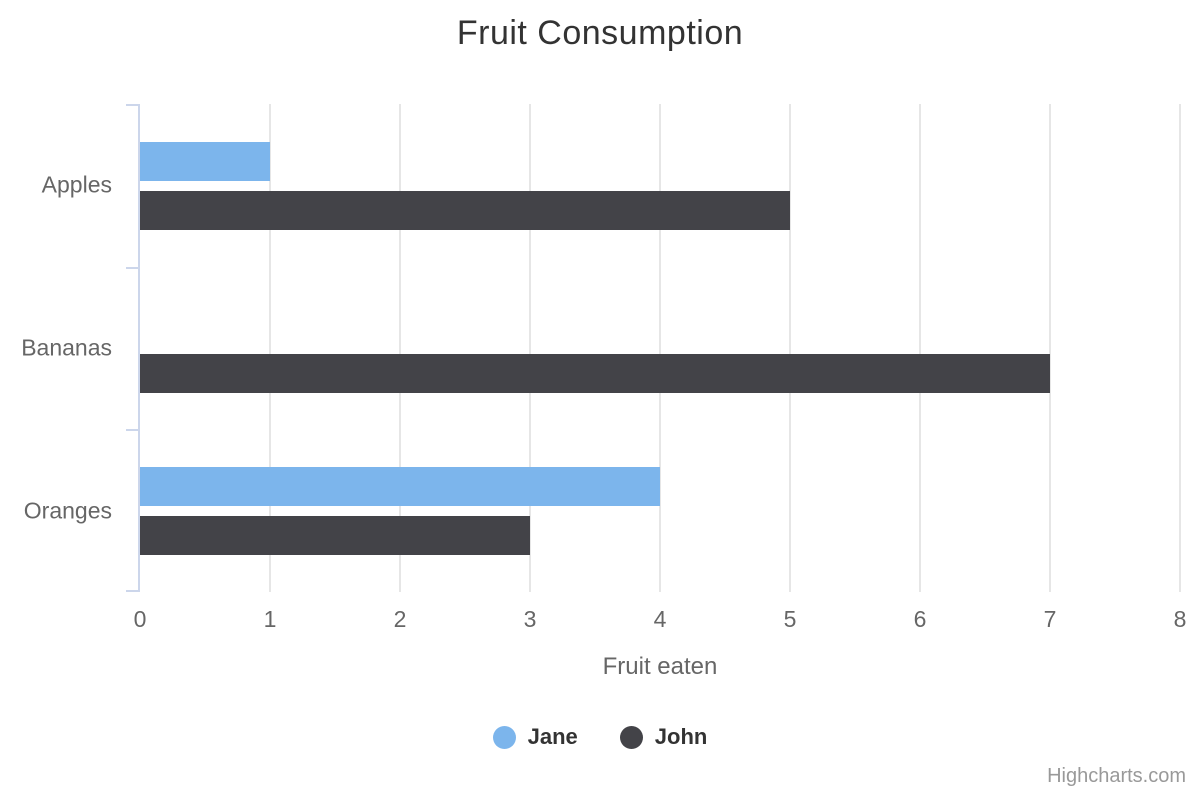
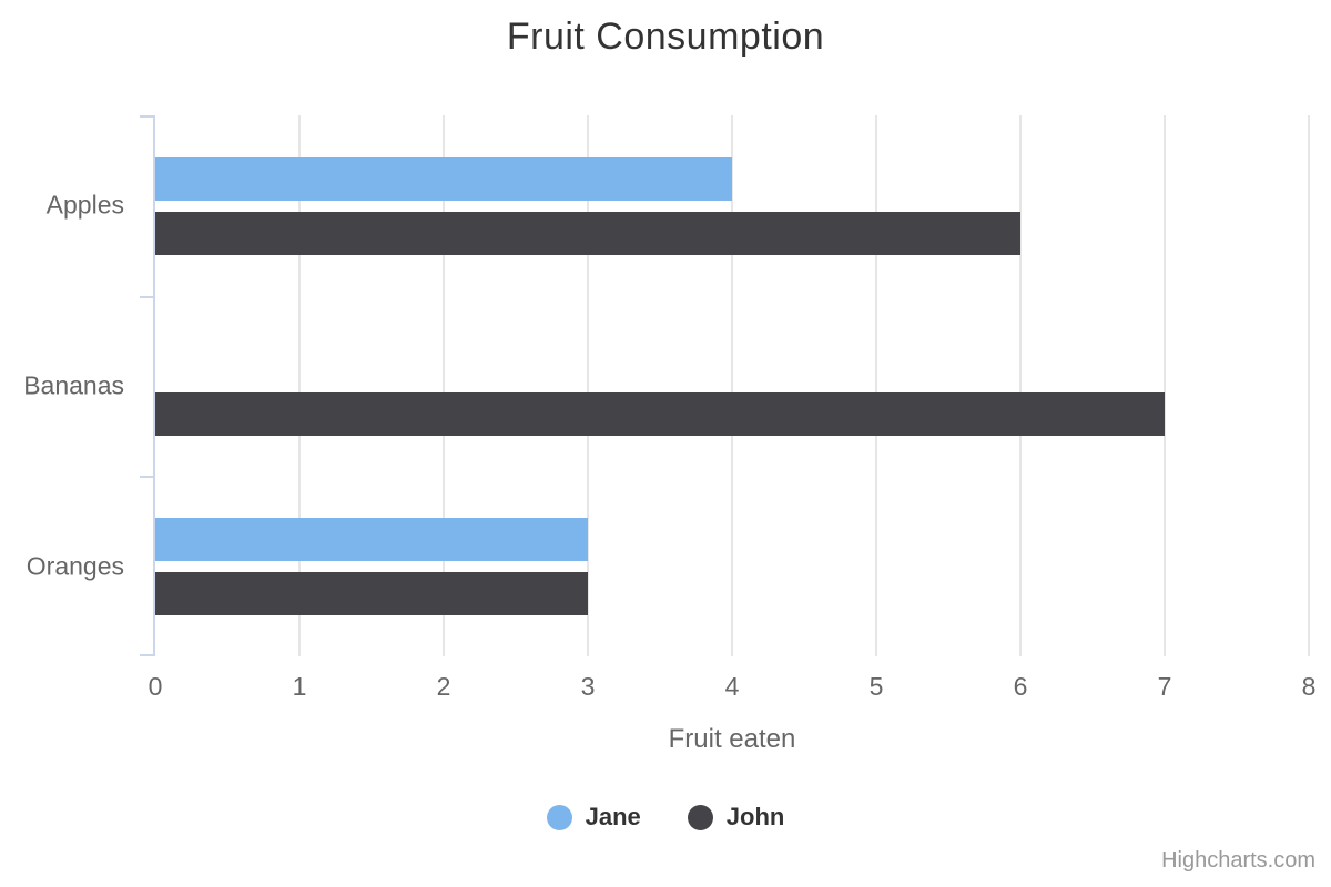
Jane/Apples: 1 -> 4
John/Apples: 5 -> 6
Jane/Oranges: 4 -> 3
